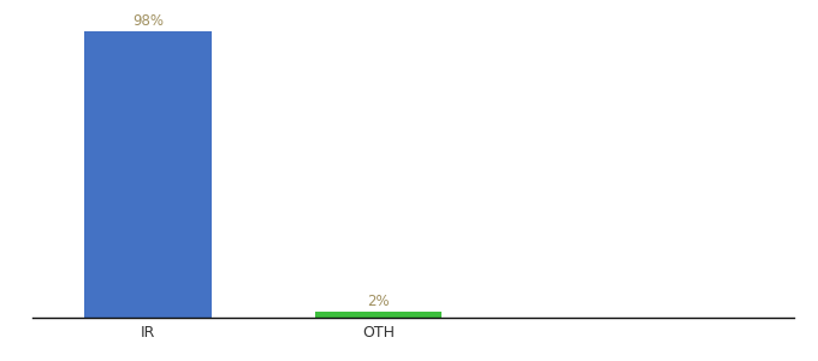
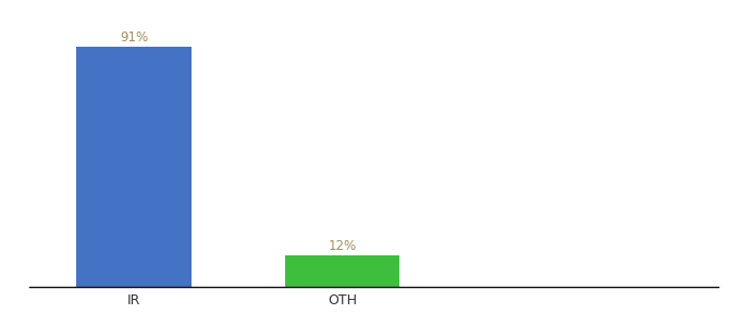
IR: 98% -> 91%
OTH: 2% -> 12%
